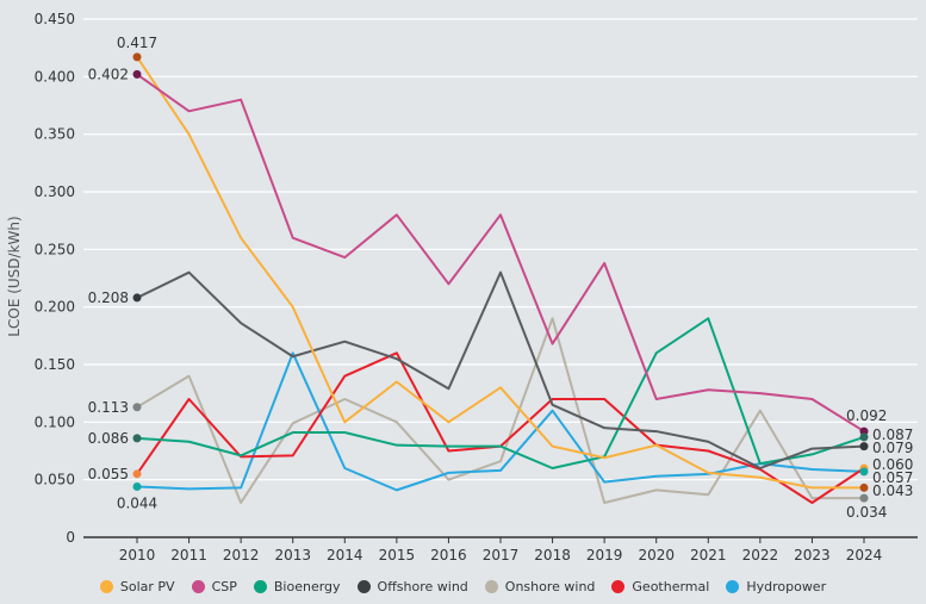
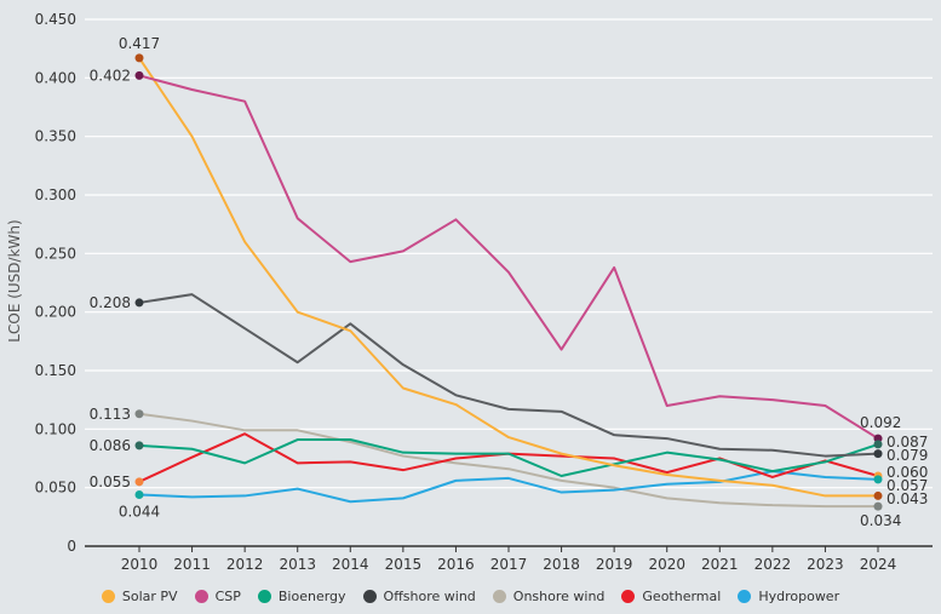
CSP/2011: 0.37 -> 0.39
Offshore wind/2011: 0.23 -> 0.21
Onshore wind/2011: 0.14 -> 0.11
Geothermal/2011: 0.12 -> 0.08
Onshore wind/2012: 0.03 -> 0.10
Geothermal/2012: 0.07 -> 0.10
CSP/2013: 0.26 -> 0.28
Hydropower/2013: 0.16 -> 0.05
Solar PV/2014: 0.10 -> 0.18
Offshore wind/2014: 0.17 -> 0.19
Onshore wind/2014: 0.12 -> 0.09
Geothermal/2014: 0.14 -> 0.07
Hydropower/2014: 0.06 -> 0.04
CSP/2015: 0.28 -> 0.25
Onshore wind/2015: 0.10 -> 0.08
Geothermal/2015: 0.16 -> 0.07
Solar PV/2016: 0.10 -> 0.12
CSP/2016: 0.22 -> 0.28
Onshore wind/2016: 0.05 -> 0.07
Solar PV/2017: 0.13 -> 0.09
CSP/2017: 0.28 -> 0.23
Offshore wind/2017: 0.23 -> 0.12
Onshore wind/2018: 0.19 -> 0.06
Geothermal/2018: 0.12 -> 0.08
Hydropower/2018: 0.11 -> 0.05
Onshore wind/2019: 0.03 -> 0.05
Geothermal/2019: 0.12 -> 0.07
Solar PV/2020: 0.08 -> 0.06
Bioenergy/2020: 0.16 -> 0.08
Geothermal/2020: 0.08 -> 0.06
Bioenergy/2021: 0.19 -> 0.07
Offshore wind/2022: 0.06 -> 0.08
Onshore wind/2022: 0.11 -> 0.04
Geothermal/2023: 0.03 -> 0.07
